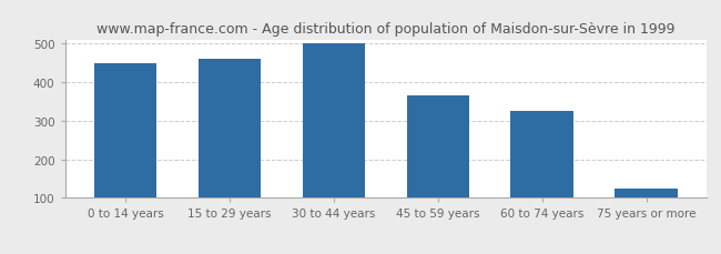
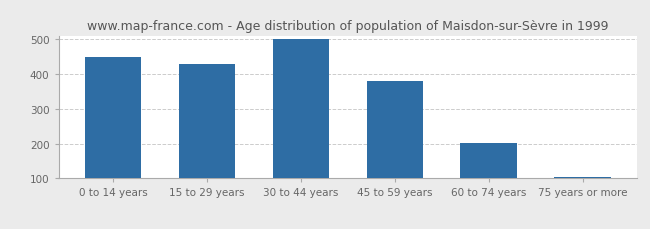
15 to 29 years: 460 -> 428
45 to 59 years: 365 -> 380
60 to 74 years: 325 -> 201
75 years or more: 125 -> 103
